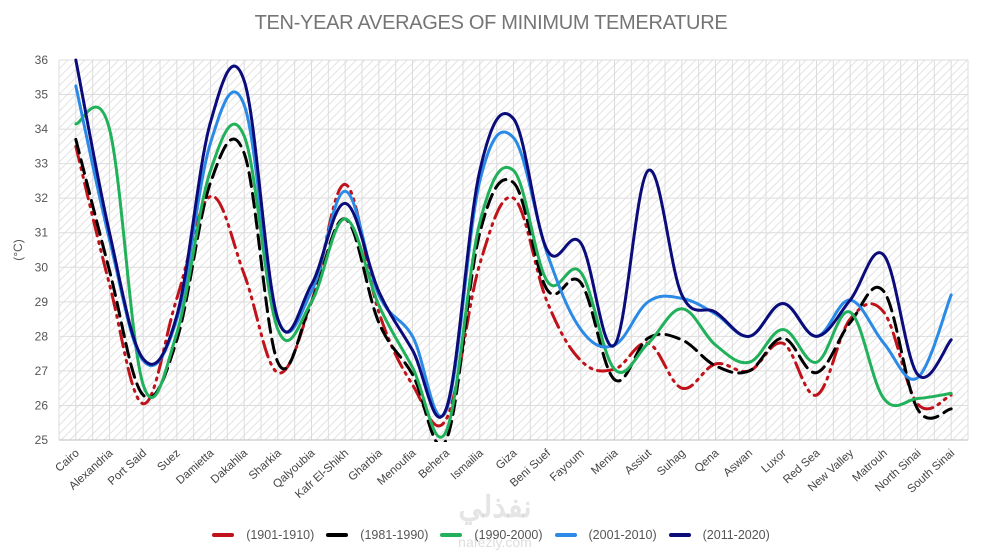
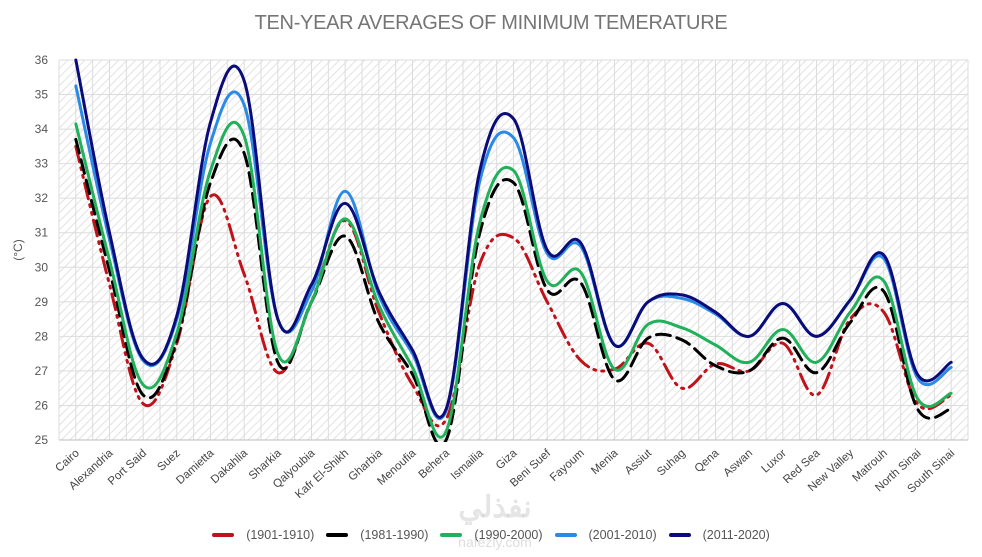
(1990-2000)/Alexandria: 34.0 -> 30.2
(1901-1910)/Suez: 29.1 -> 27.8
(1990-2000)/Sharkia: 28.2 -> 27.5
(1901-1910)/Kafr El-Shikh: 32.4 -> 31.4
(1981-1990)/Kafr El-Shikh: 31.4 -> 30.9
(2001-2010)/Menoufia: 28.0 -> 27.5
(1901-1910)/Giza: 32.0 -> 30.9
(2001-2010)/Fayoum: 28.2 -> 30.6
(1990-2000)/Assiut: 27.8 -> 28.4
(2011-2020)/Assiut: 32.8 -> 29.0
(1990-2000)/Suhag: 28.8 -> 28.2
(1990-2000)/Matrouh: 26.2 -> 29.6
(2001-2010)/Matrouh: 27.8 -> 30.2
(2001-2010)/South Sinai: 29.2 -> 27.1
(2011-2020)/South Sinai: 27.9 -> 27.2
